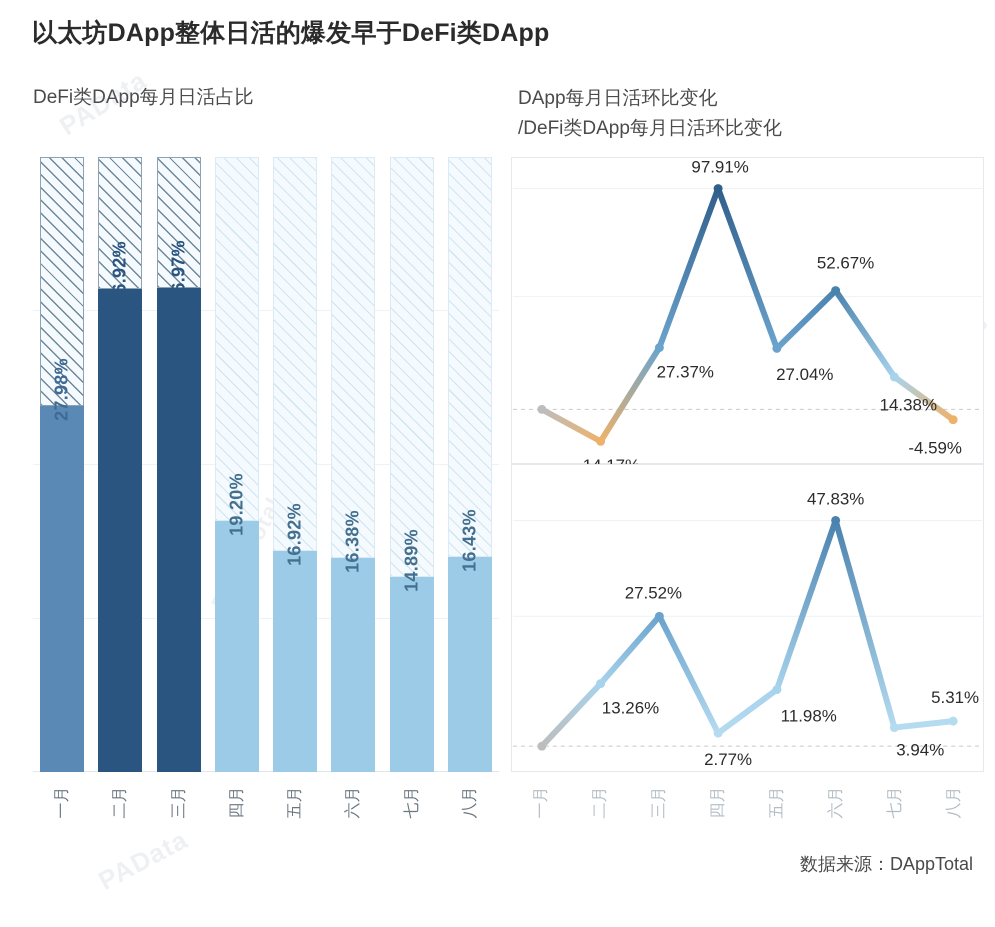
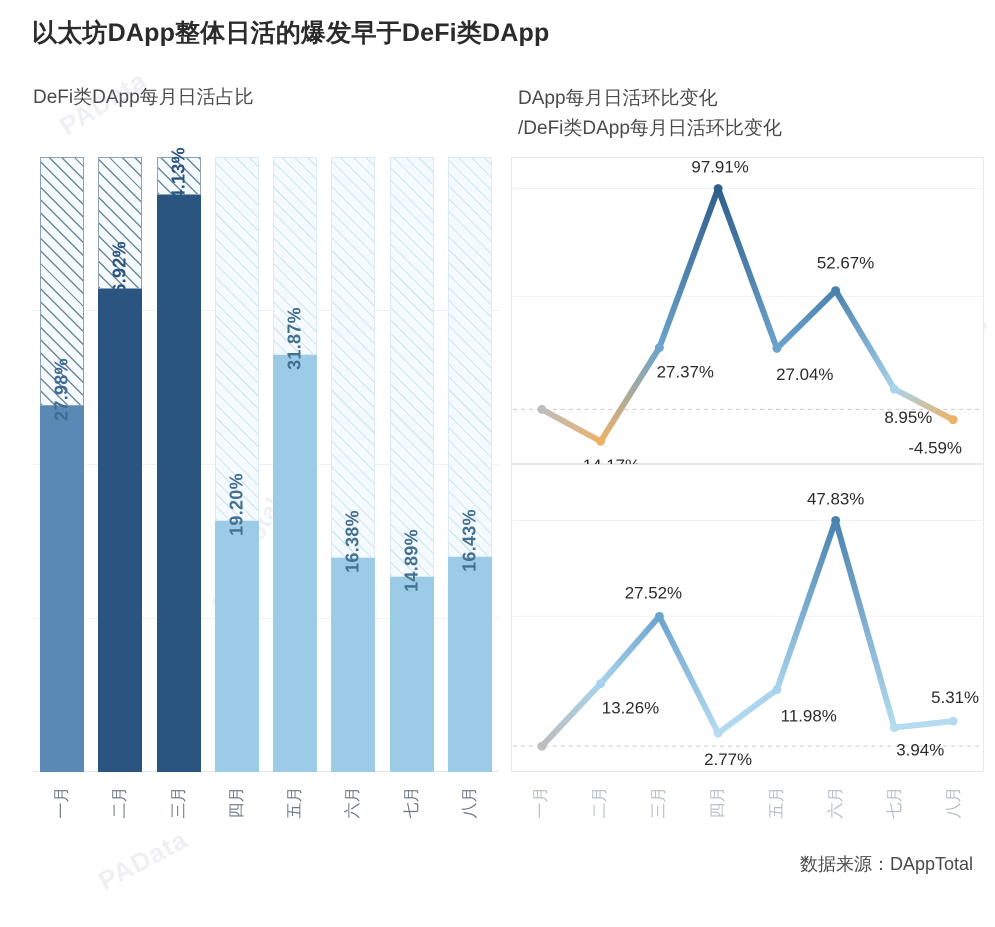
DeFi类DApp每月日活占比/三月: 36.97% -> 44.13%
DeFi类DApp每月日活占比/五月: 16.92% -> 31.87%
DApp每月日活环比变化/七月: 14.38% -> 8.95%
